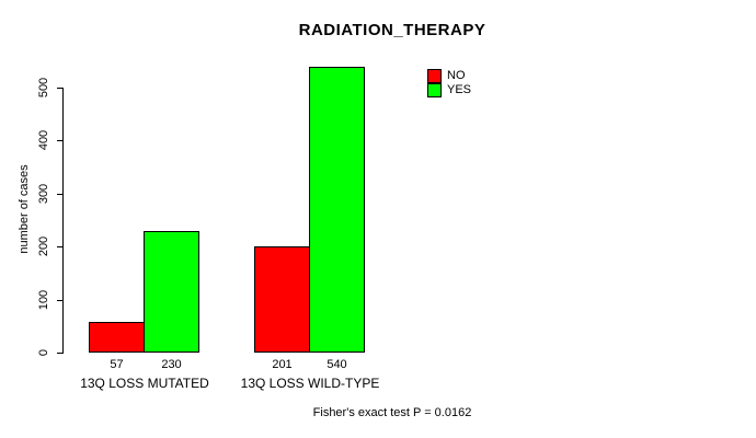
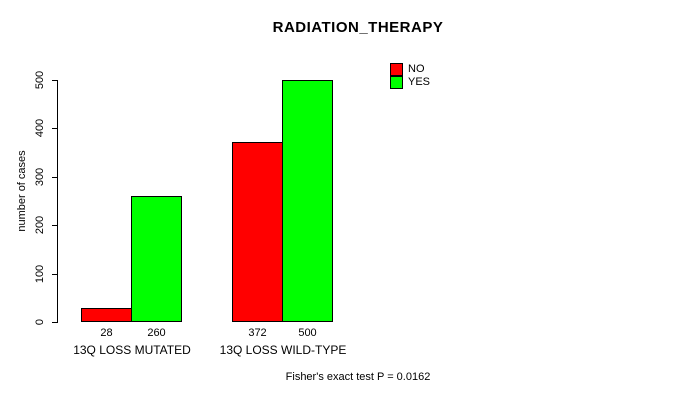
NO/13Q LOSS MUTATED: 57 -> 28
YES/13Q LOSS MUTATED: 230 -> 260
NO/13Q LOSS WILD-TYPE: 201 -> 372
YES/13Q LOSS WILD-TYPE: 540 -> 500
